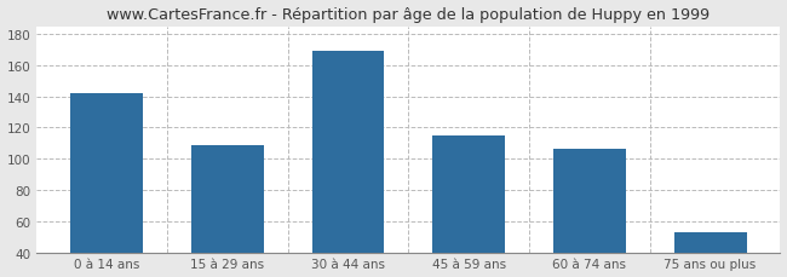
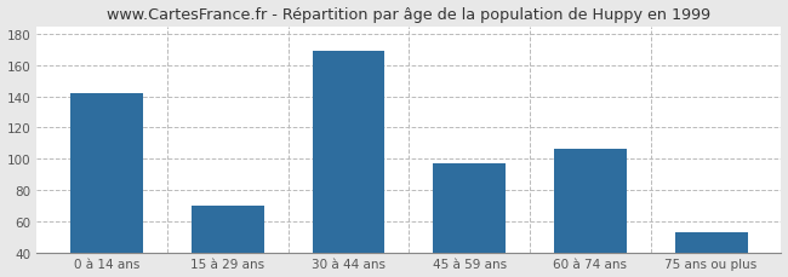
15 à 29 ans: 109 -> 70
45 à 59 ans: 115 -> 97
